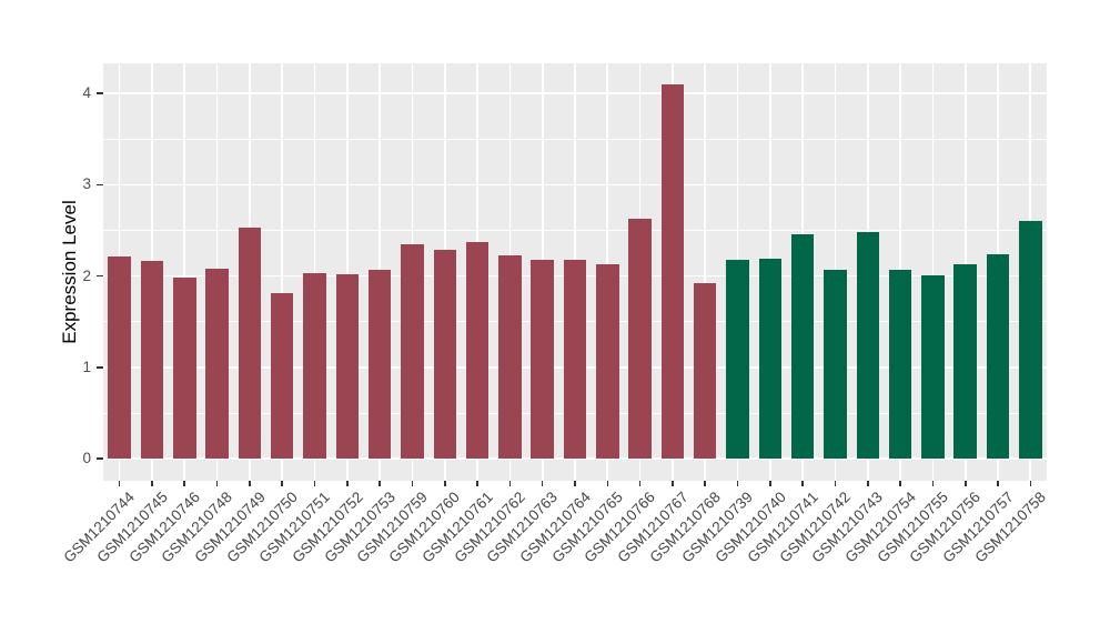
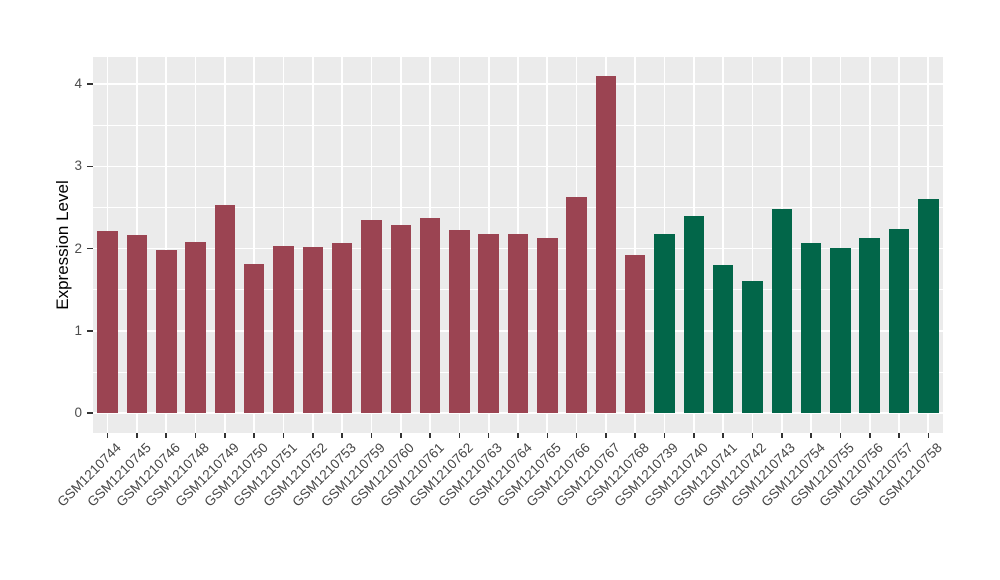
GSM1210740: 2.2 -> 2.4
GSM1210741: 2.5 -> 1.8
GSM1210742: 2.1 -> 1.6
